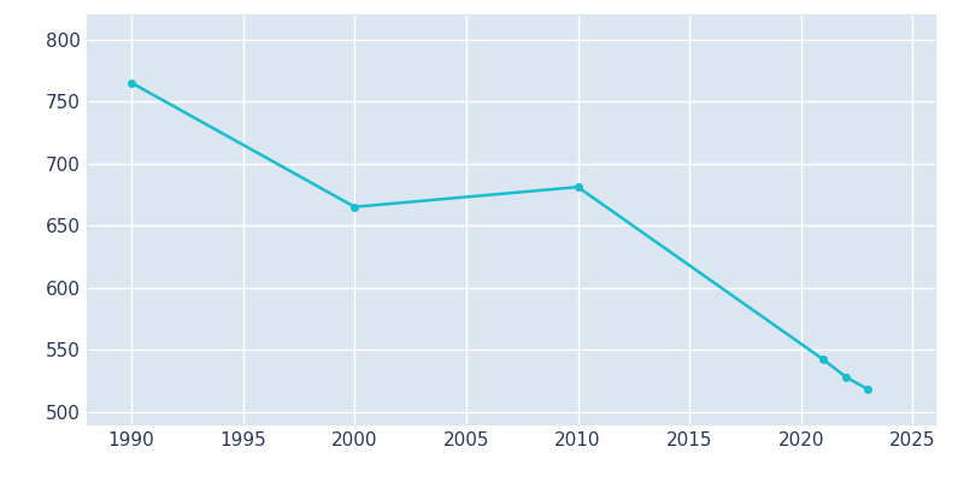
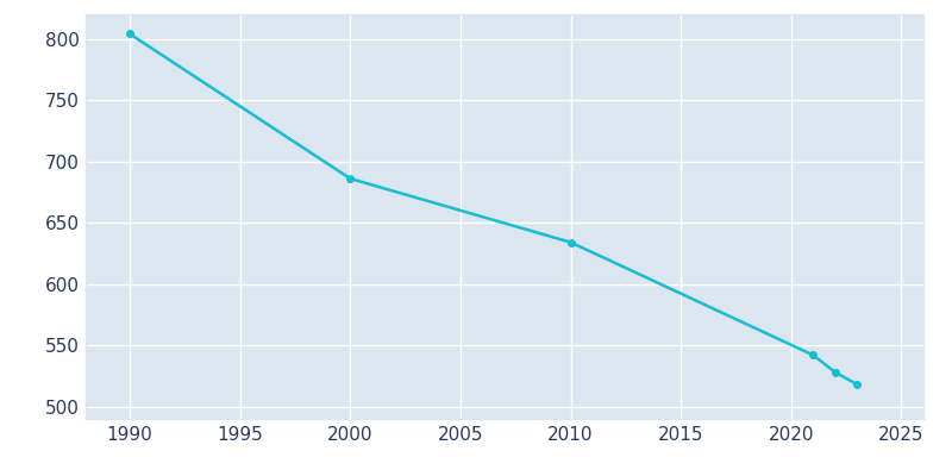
1990: 765 -> 804
2000: 665 -> 686
2010: 681 -> 634
